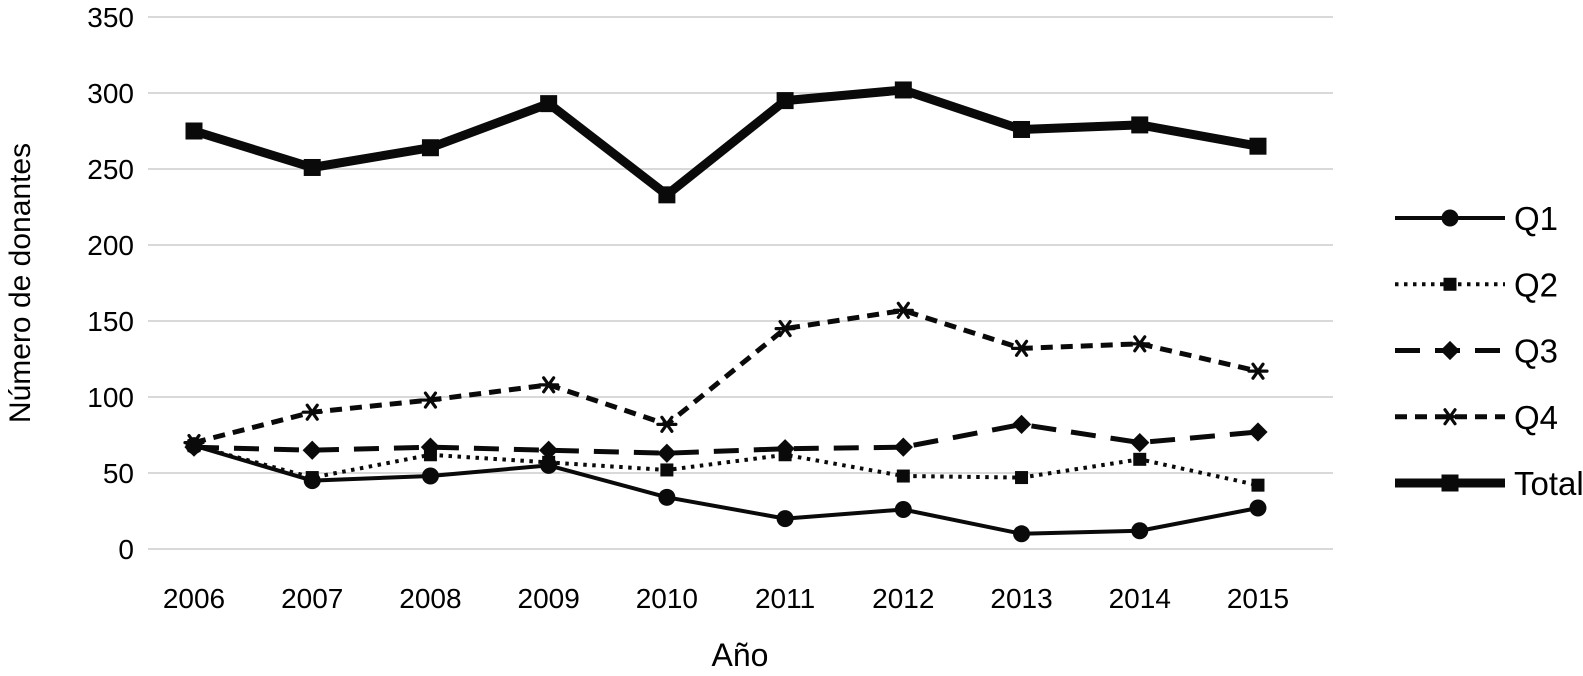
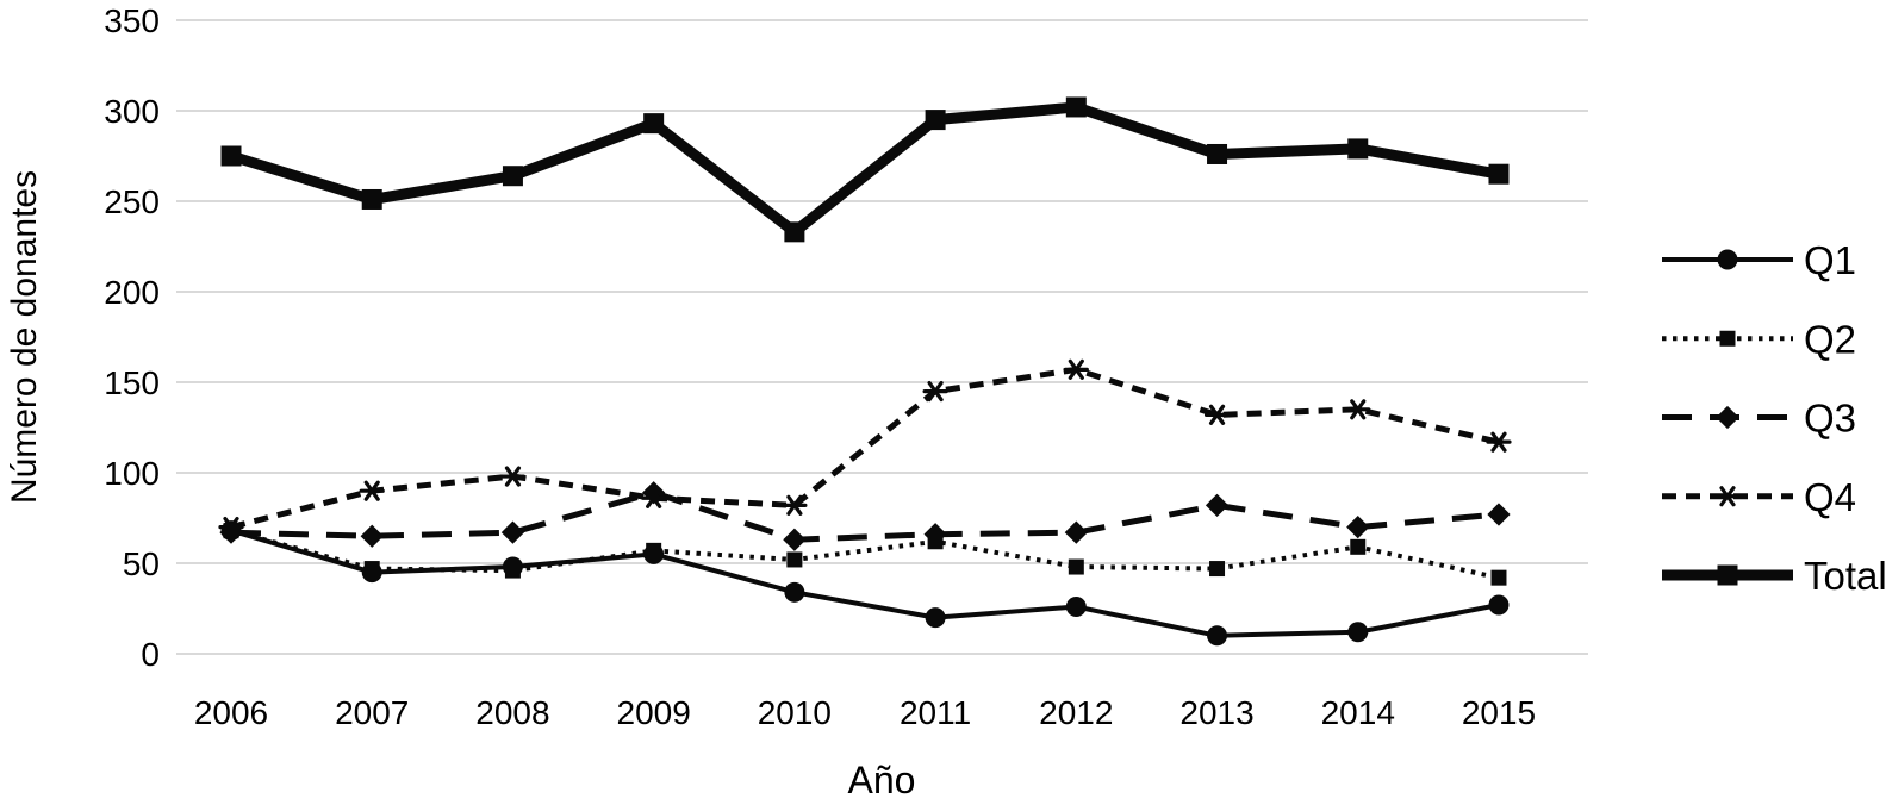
Q2/2008: 62 -> 46
Q3/2009: 65 -> 89
Q4/2009: 108 -> 86
